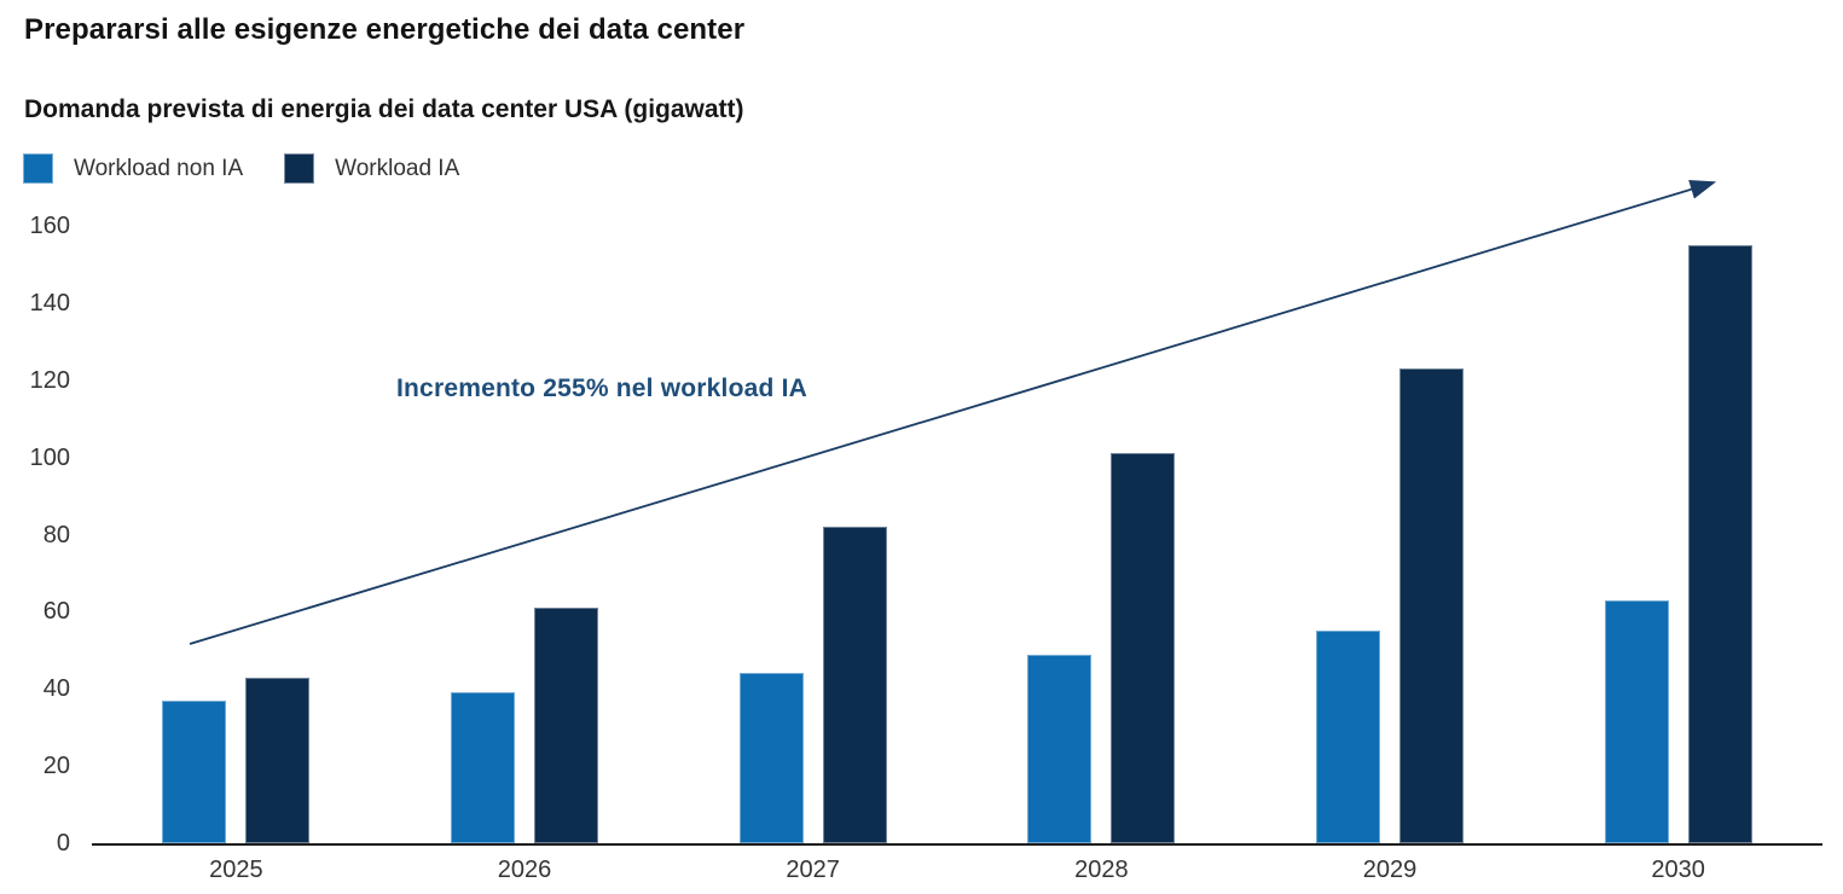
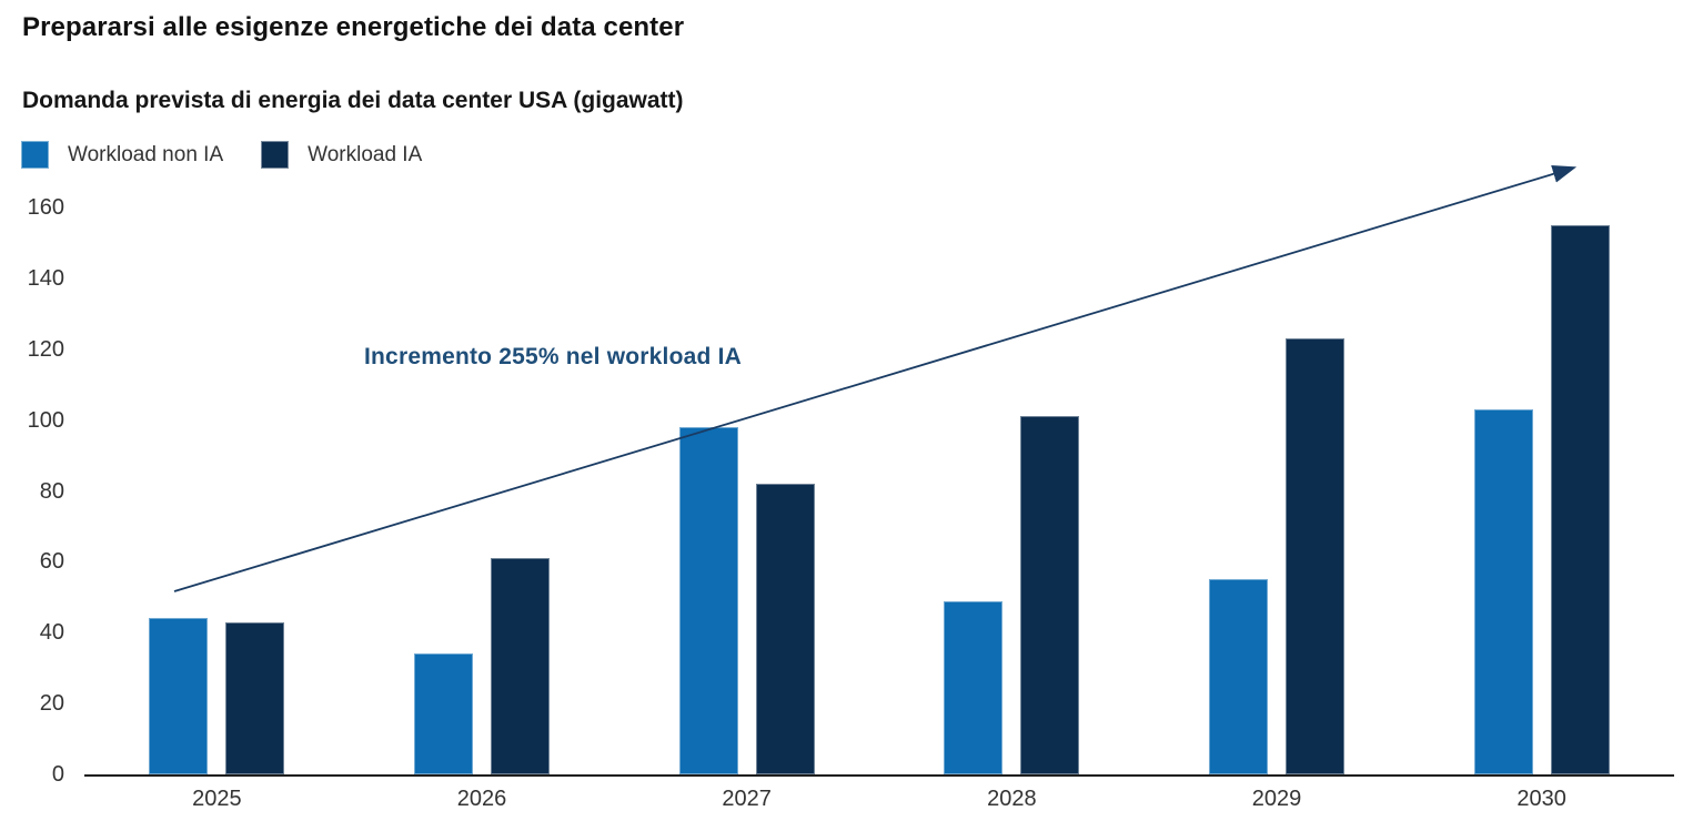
Workload non IA/2025: 37 -> 44
Workload non IA/2026: 39 -> 34
Workload non IA/2027: 44 -> 98
Workload non IA/2030: 63 -> 103
